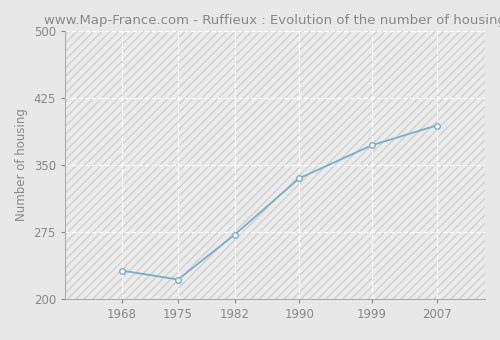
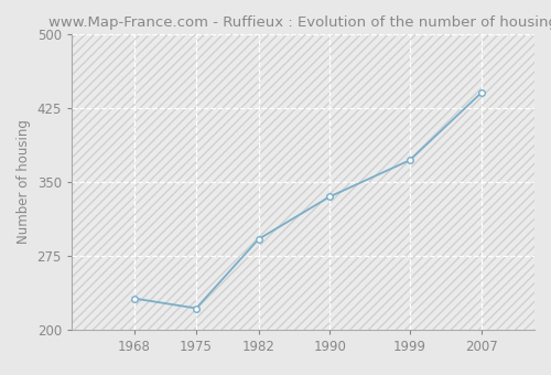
1982: 272 -> 292
2007: 394 -> 440
